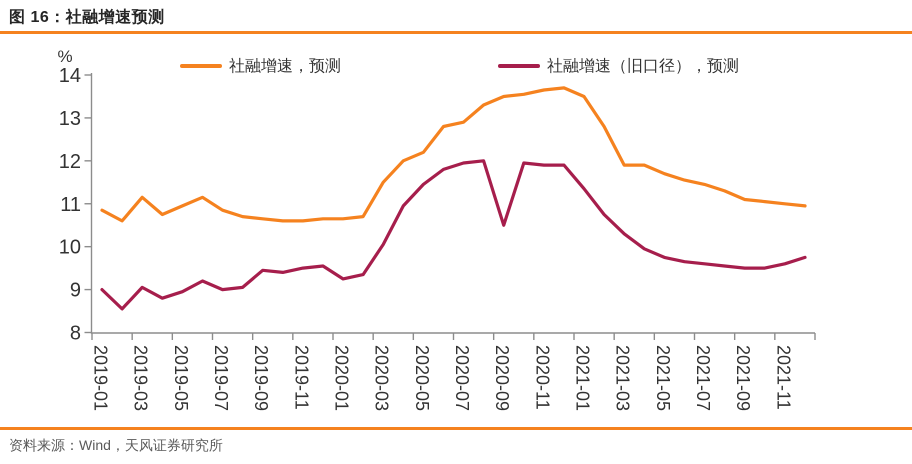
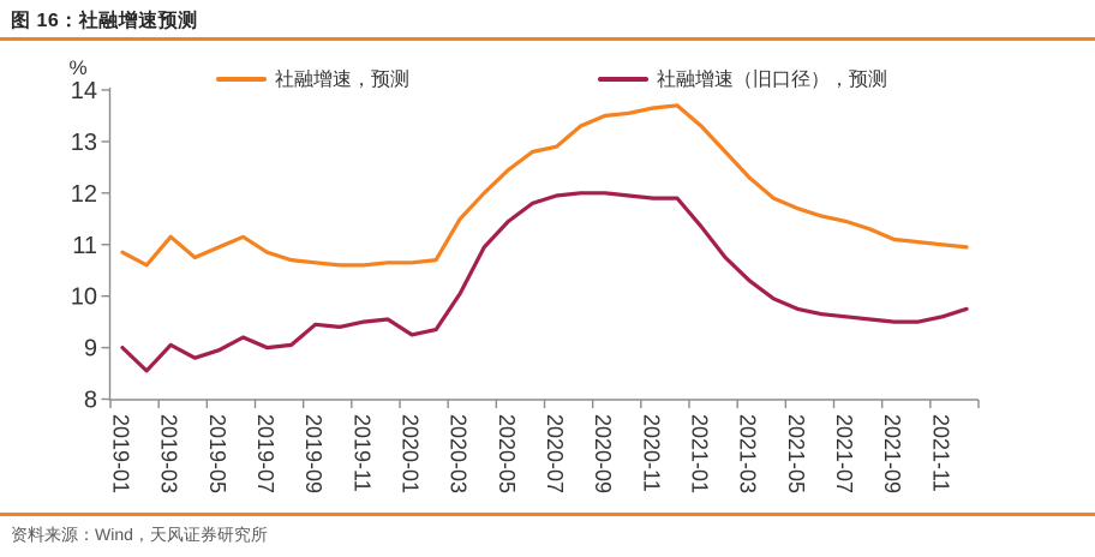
社融增速，预测/2020-05: 12.2 -> 12.4
社融增速（旧口径），预测/2020-09: 10.5 -> 12.0
社融增速，预测/2021-01: 13.5 -> 13.3
社融增速，预测/2021-03: 11.9 -> 12.3
